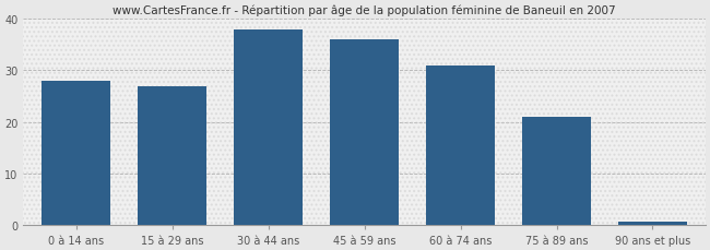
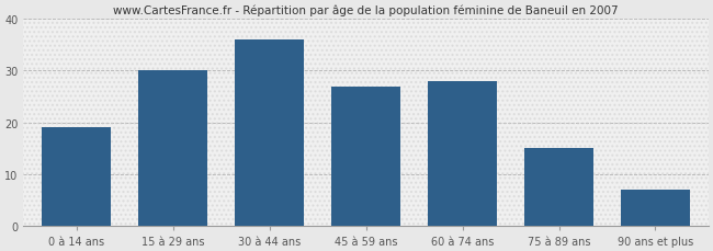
0 à 14 ans: 28.0 -> 19.0
15 à 29 ans: 27.0 -> 30.0
30 à 44 ans: 38.0 -> 36.0
45 à 59 ans: 36.0 -> 27.0
60 à 74 ans: 31.0 -> 28.0
75 à 89 ans: 21.0 -> 15.0
90 ans et plus: 0.5 -> 7.0
